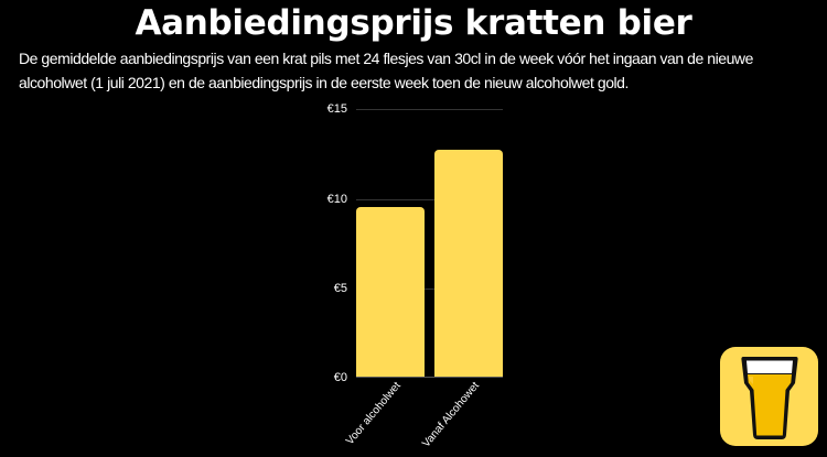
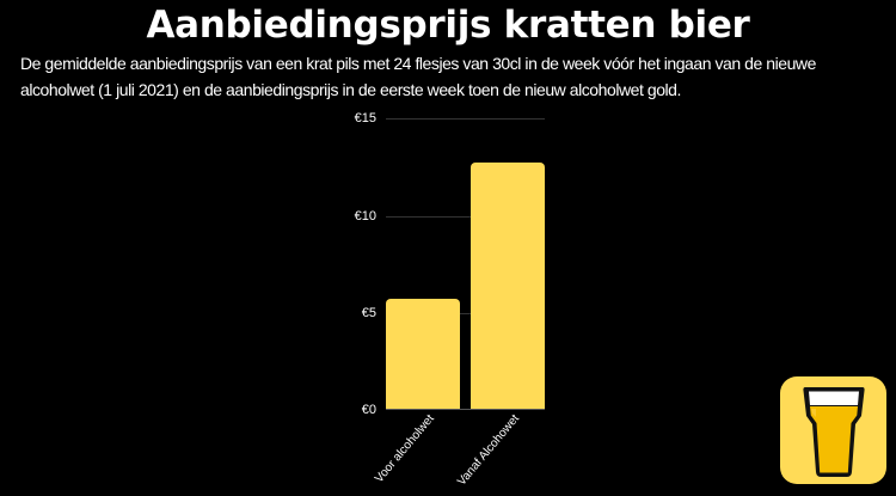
Voor alcoholwet: €9.5 -> €5.7
